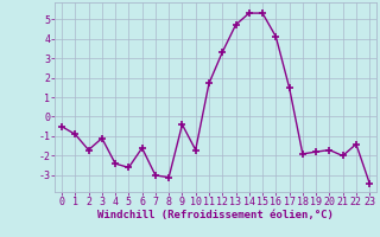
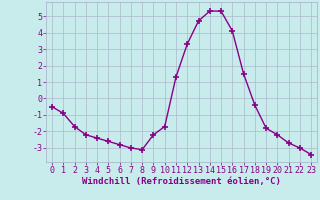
3: -1.1 -> -2.2
6: -1.6 -> -2.8
9: -0.4 -> -2.2
11: 1.7 -> 1.3
18: -1.9 -> -0.4
20: -1.7 -> -2.2
21: -2.0 -> -2.7
22: -1.4 -> -3.0
